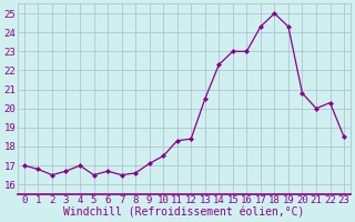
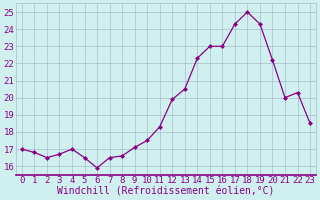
6: 16.7 -> 15.9
12: 18.4 -> 19.9
20: 20.8 -> 22.2
